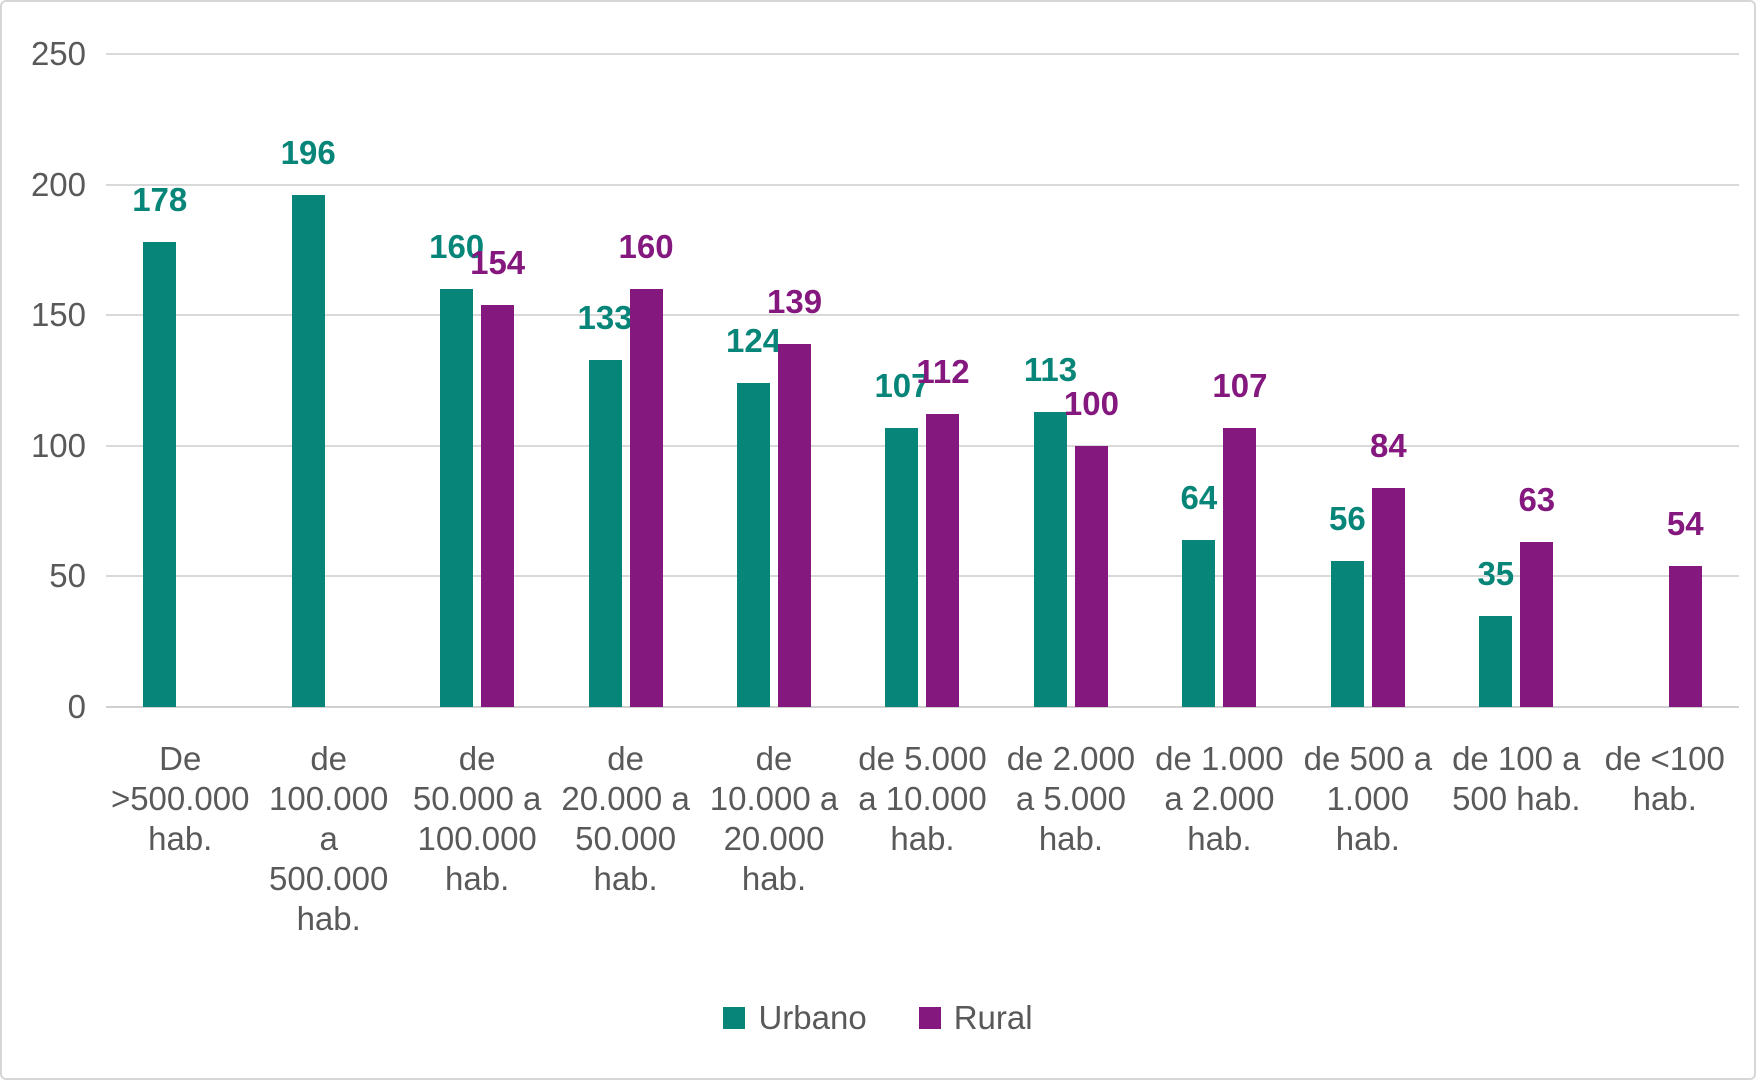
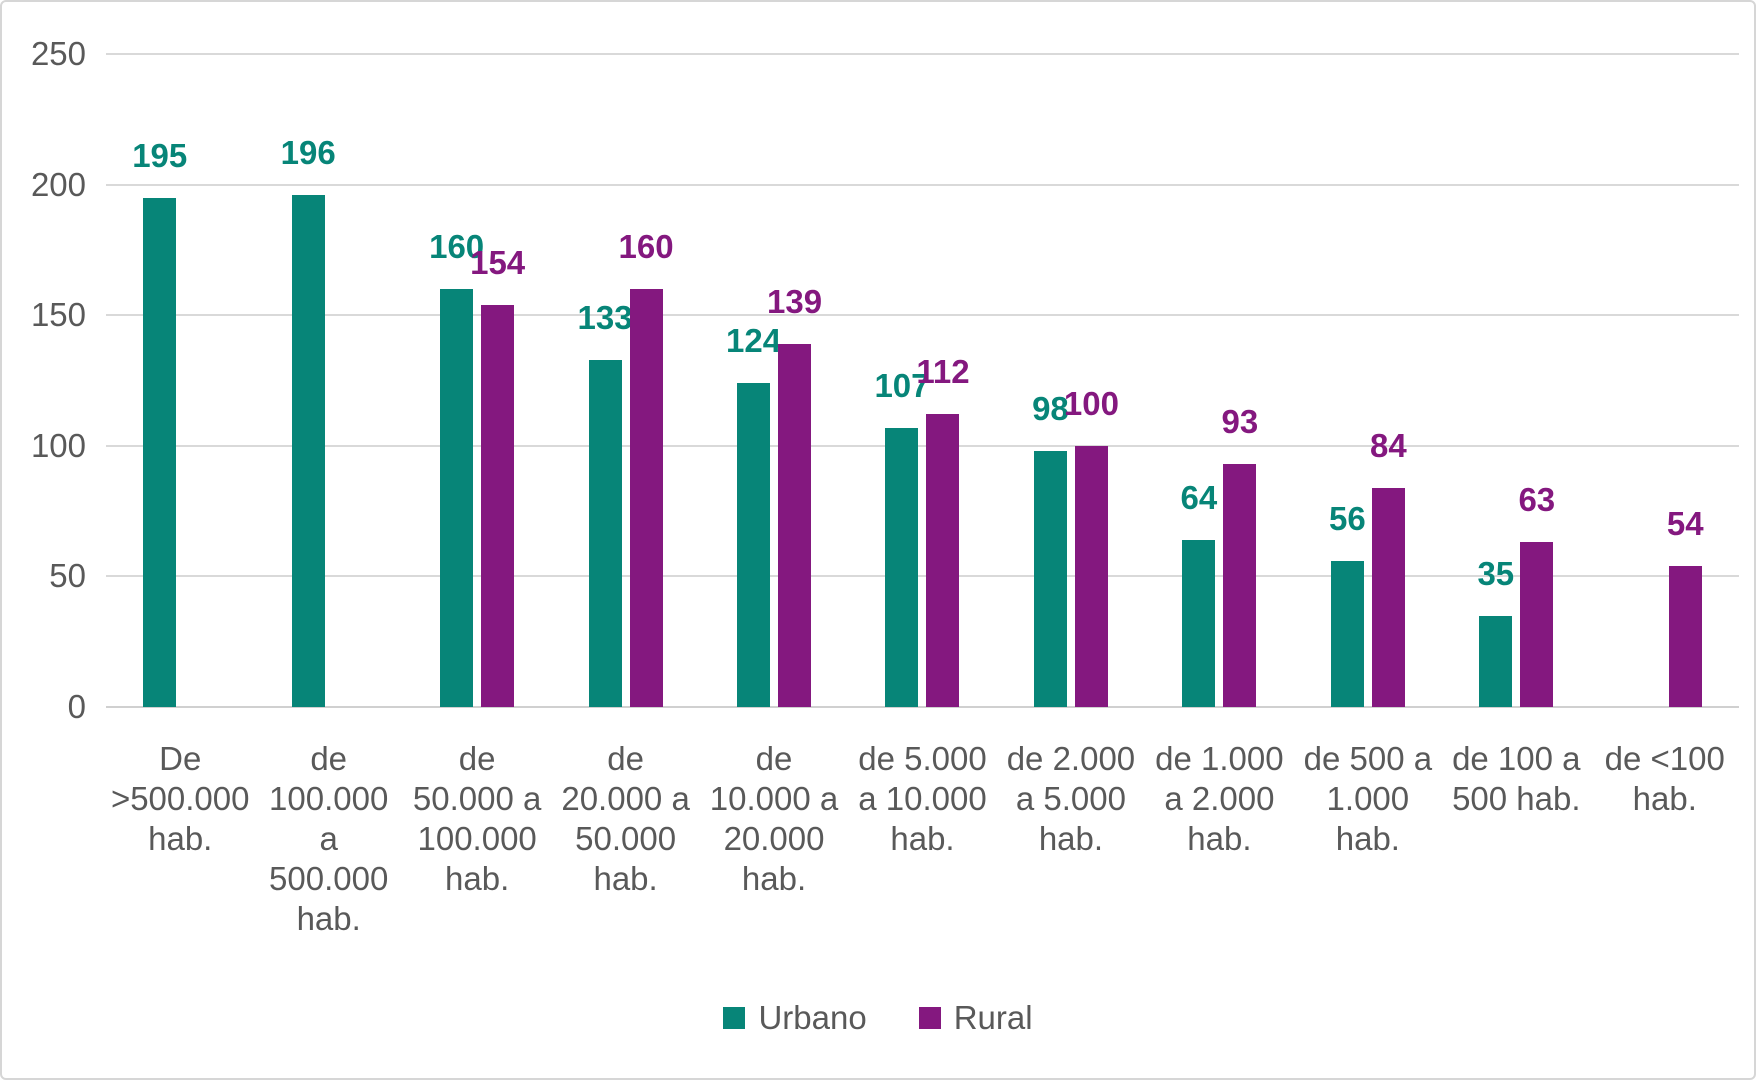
Urbano/De >500.000 hab.: 178 -> 195
Urbano/de 2.000 a 5.000 hab.: 113 -> 98
Rural/de 1.000 a 2.000 hab.: 107 -> 93
